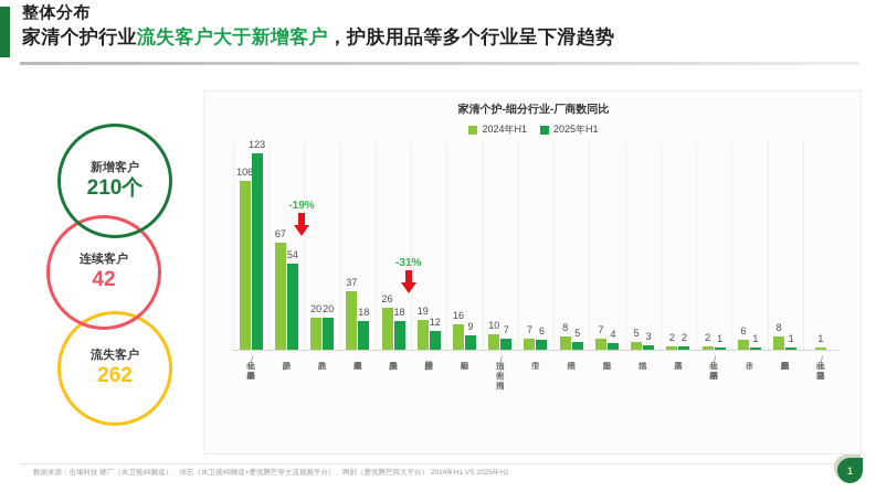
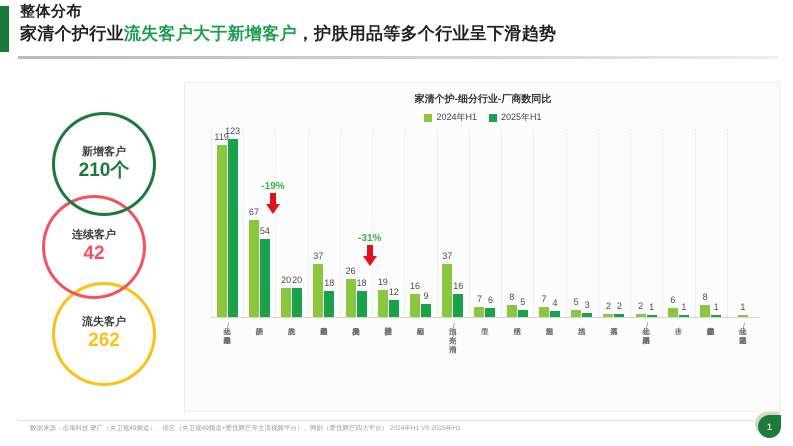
2024年H1/化妆品/沐浴用品企业形象: 106 -> 119
2024年H1/洗洁剂/光亮剂/潜清剂: 10 -> 37
2025年H1/洗洁剂/光亮剂/潜清剂: 7 -> 16
